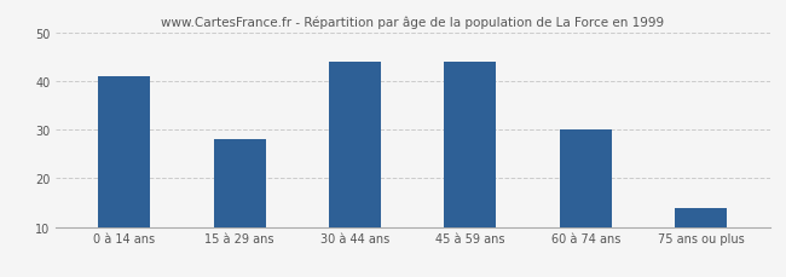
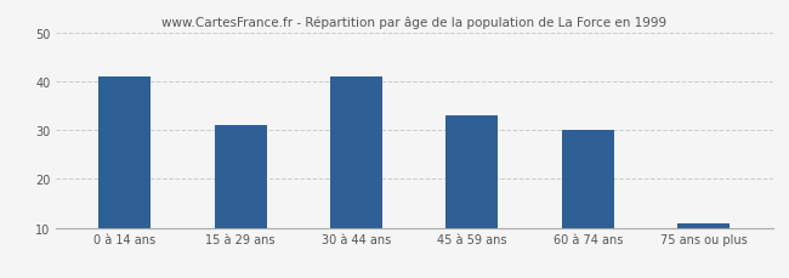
15 à 29 ans: 28 -> 31
30 à 44 ans: 44 -> 41
45 à 59 ans: 44 -> 33
75 ans ou plus: 14 -> 11
